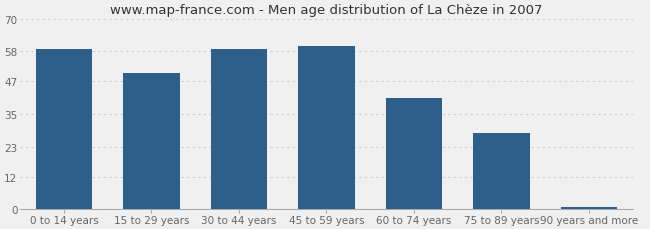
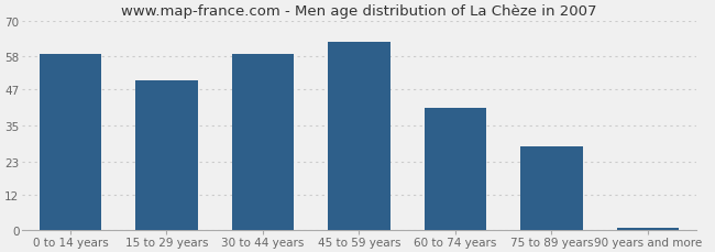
45 to 59 years: 60 -> 63
